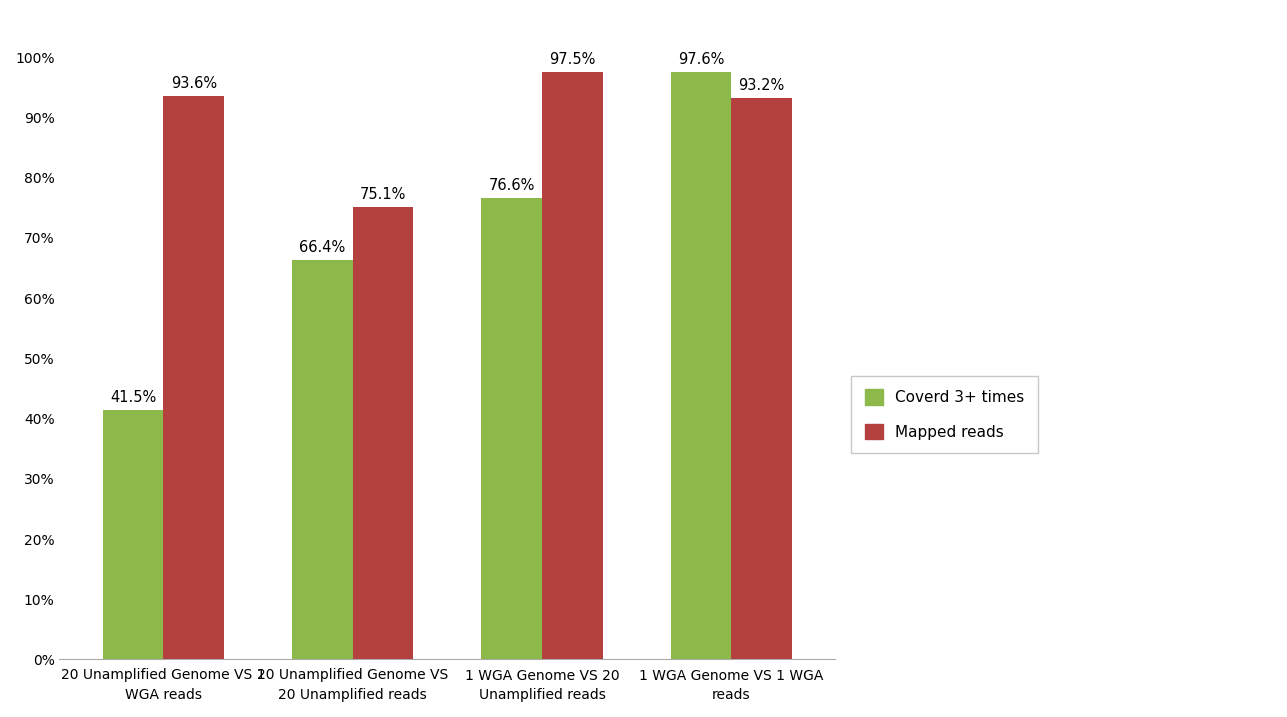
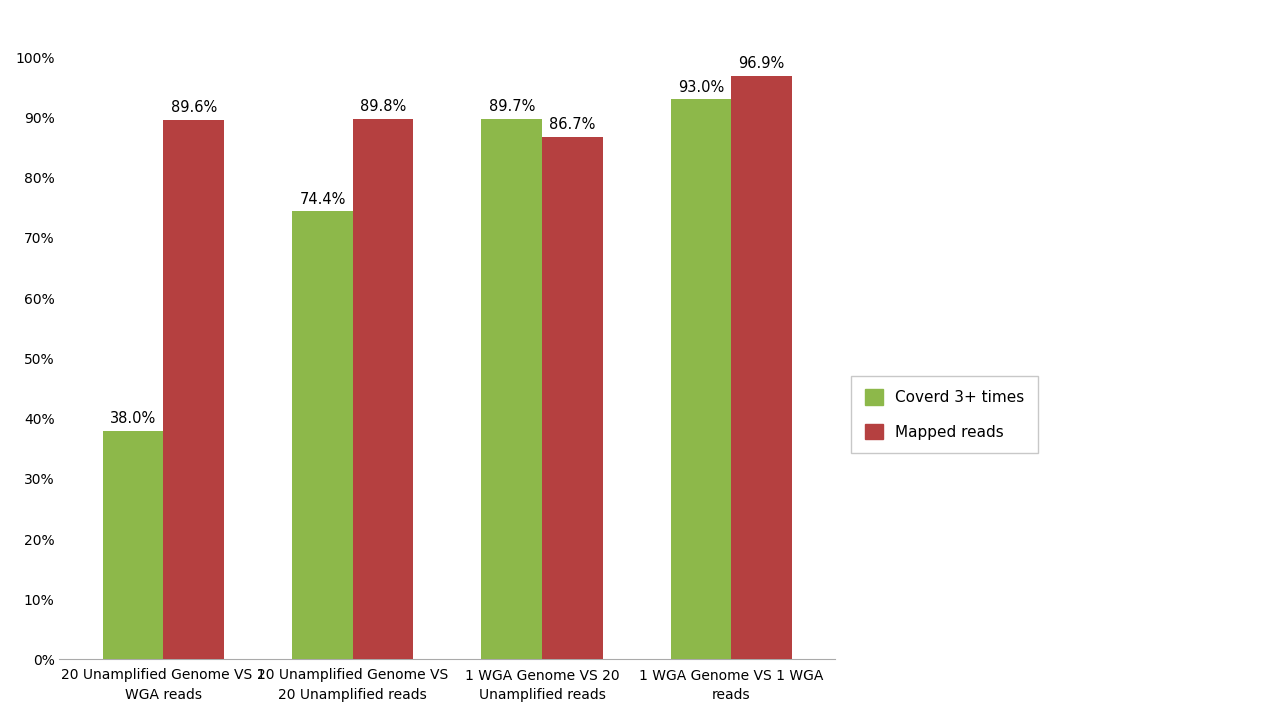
Coverd 3+ times/20 Unamplified Genome VS 1 WGA reads: 41.5% -> 38.0%
Mapped reads/20 Unamplified Genome VS 1 WGA reads: 93.6% -> 89.6%
Coverd 3+ times/20 Unamplified Genome VS 20 Unamplified reads: 66.4% -> 74.4%
Mapped reads/20 Unamplified Genome VS 20 Unamplified reads: 75.1% -> 89.8%
Coverd 3+ times/1 WGA Genome VS 20 Unamplified reads: 76.6% -> 89.7%
Mapped reads/1 WGA Genome VS 20 Unamplified reads: 97.5% -> 86.7%
Coverd 3+ times/1 WGA Genome VS 1 WGA reads: 97.6% -> 93.0%
Mapped reads/1 WGA Genome VS 1 WGA reads: 93.2% -> 96.9%
